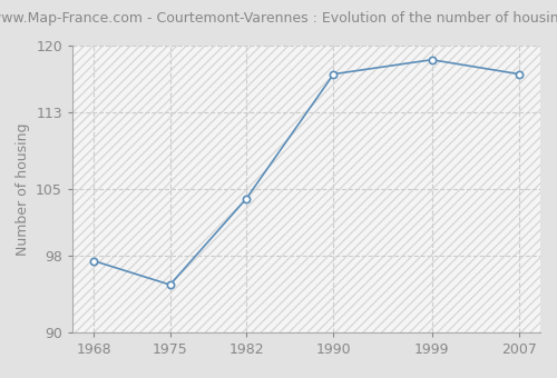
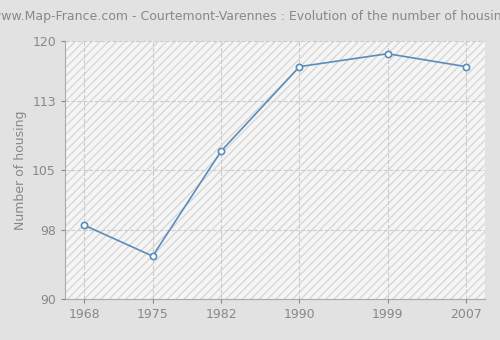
1968: 97.5 -> 98.6
1982: 104.0 -> 107.2
